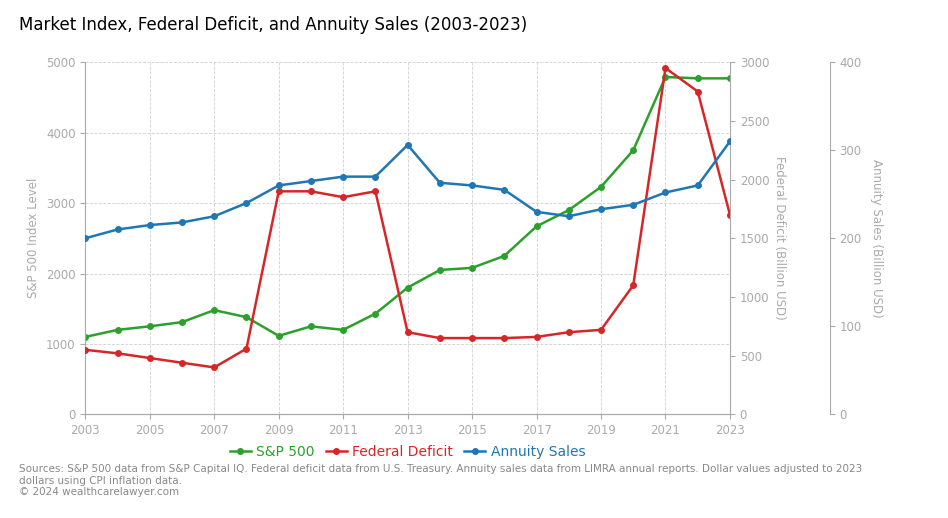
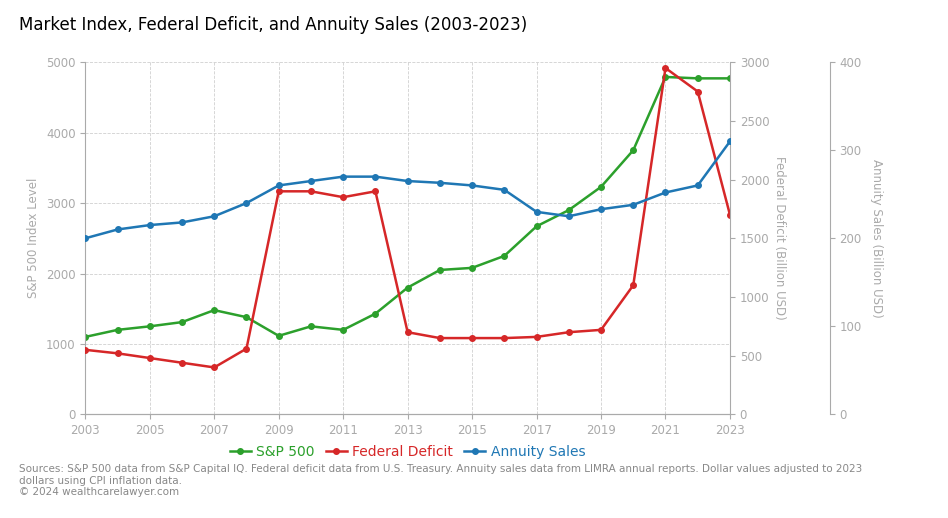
Annuity Sales/2013: 306 -> 265
